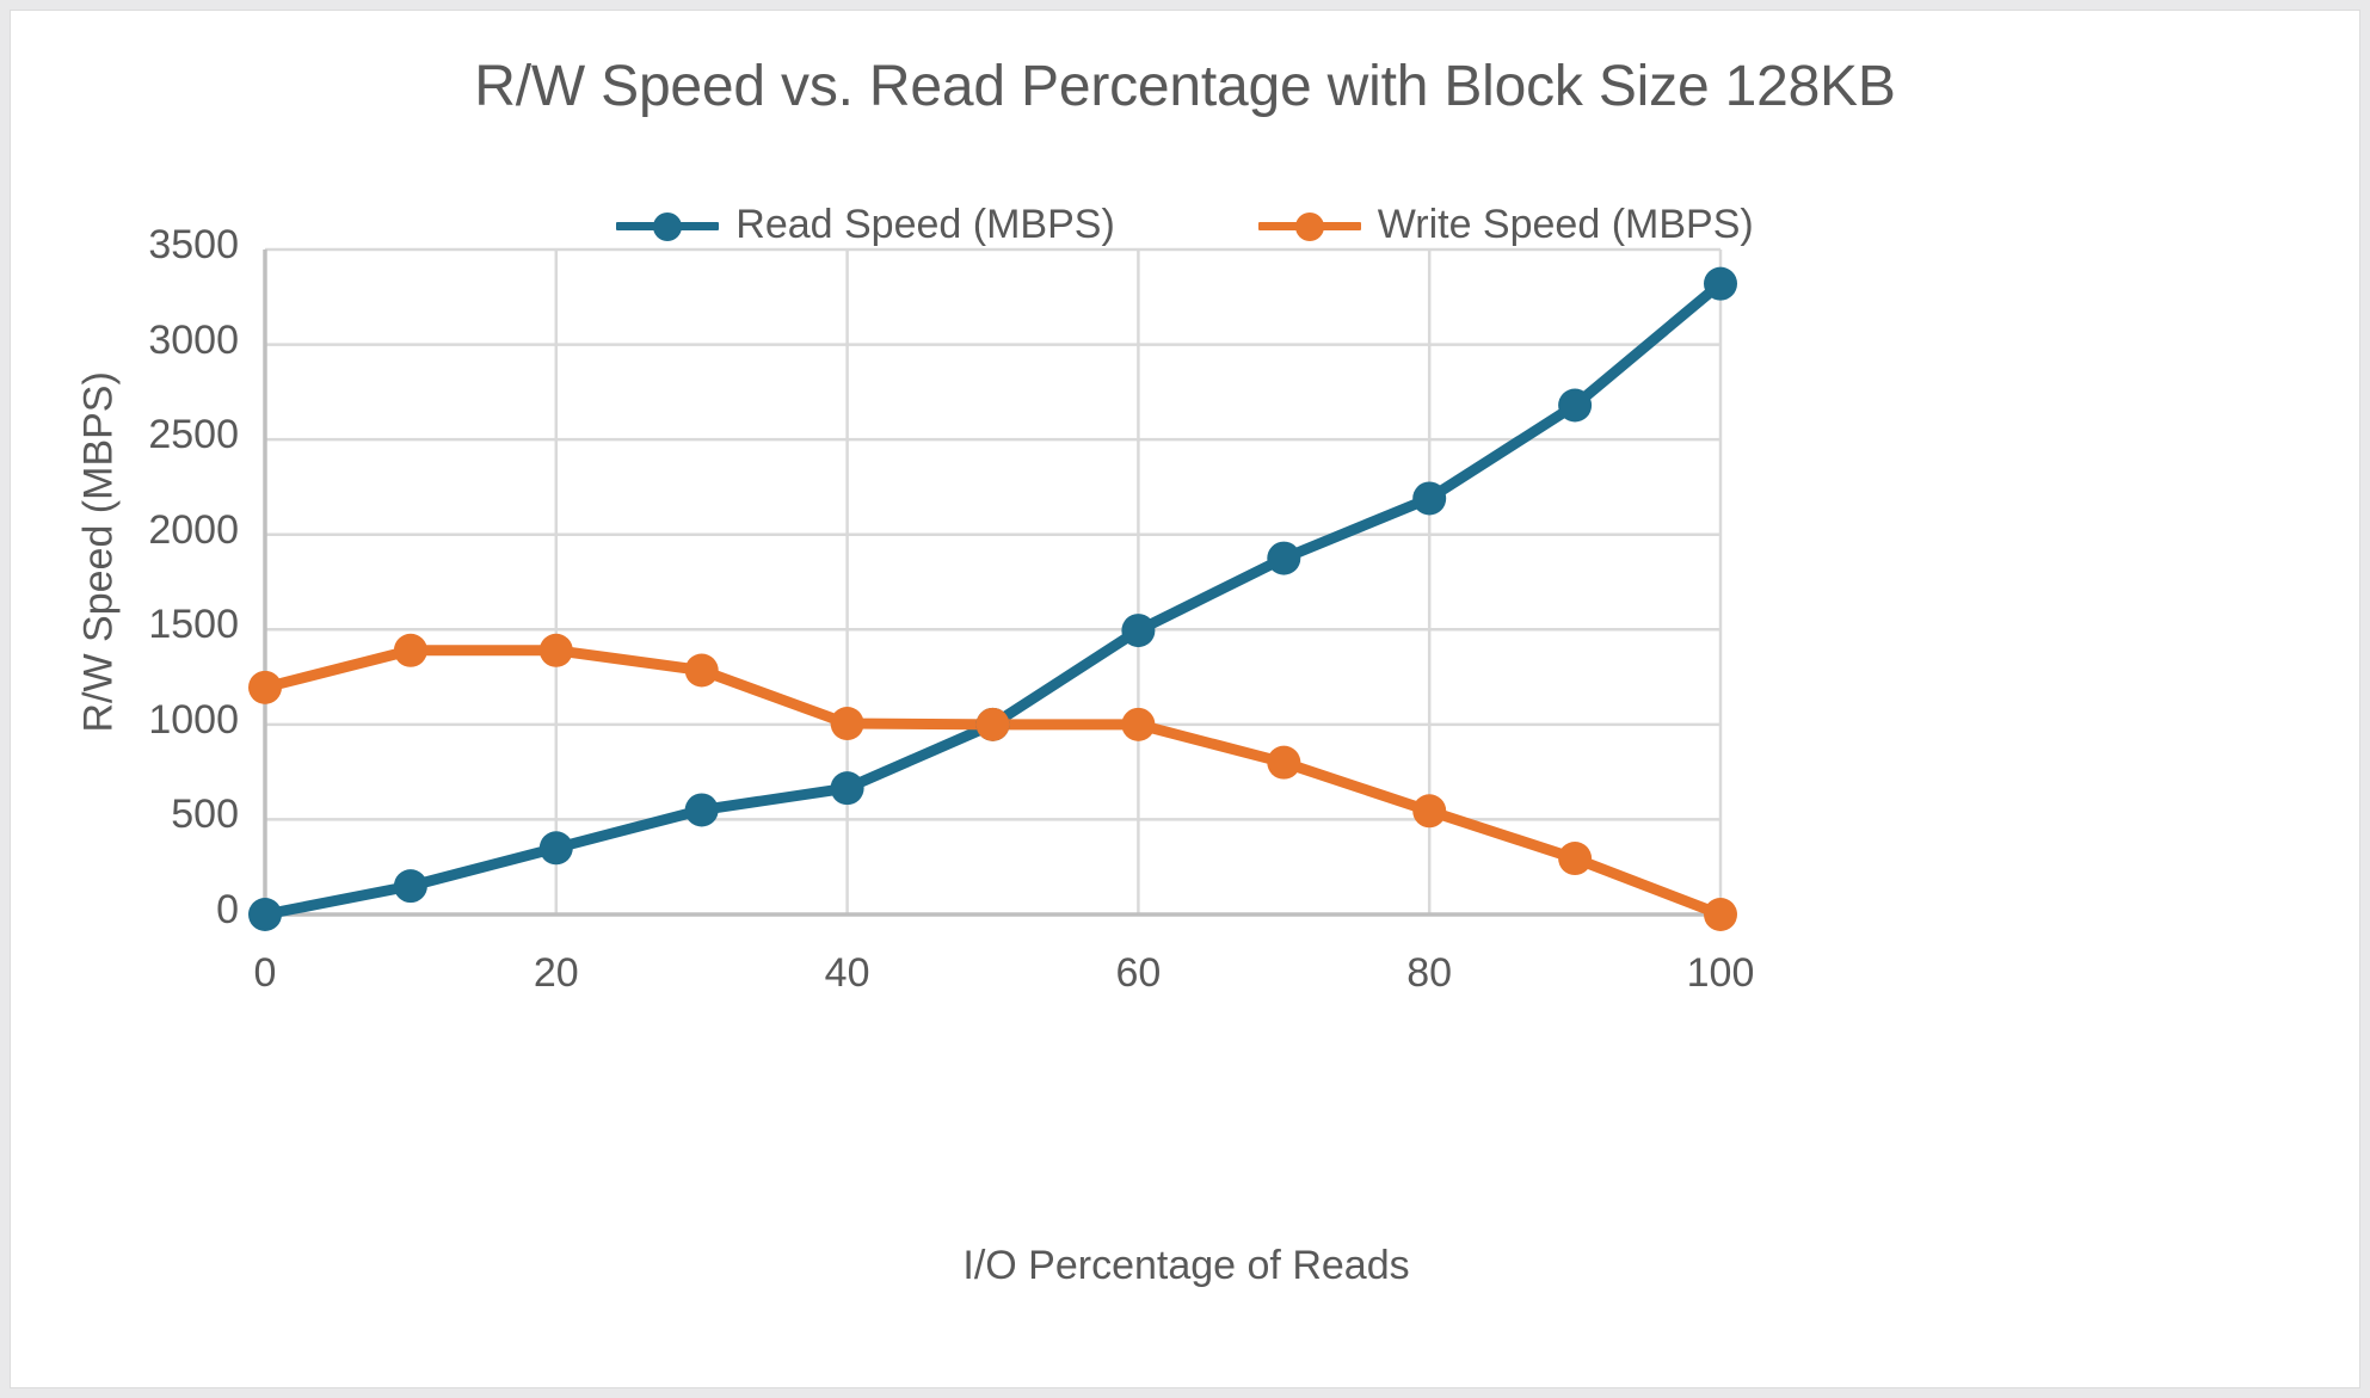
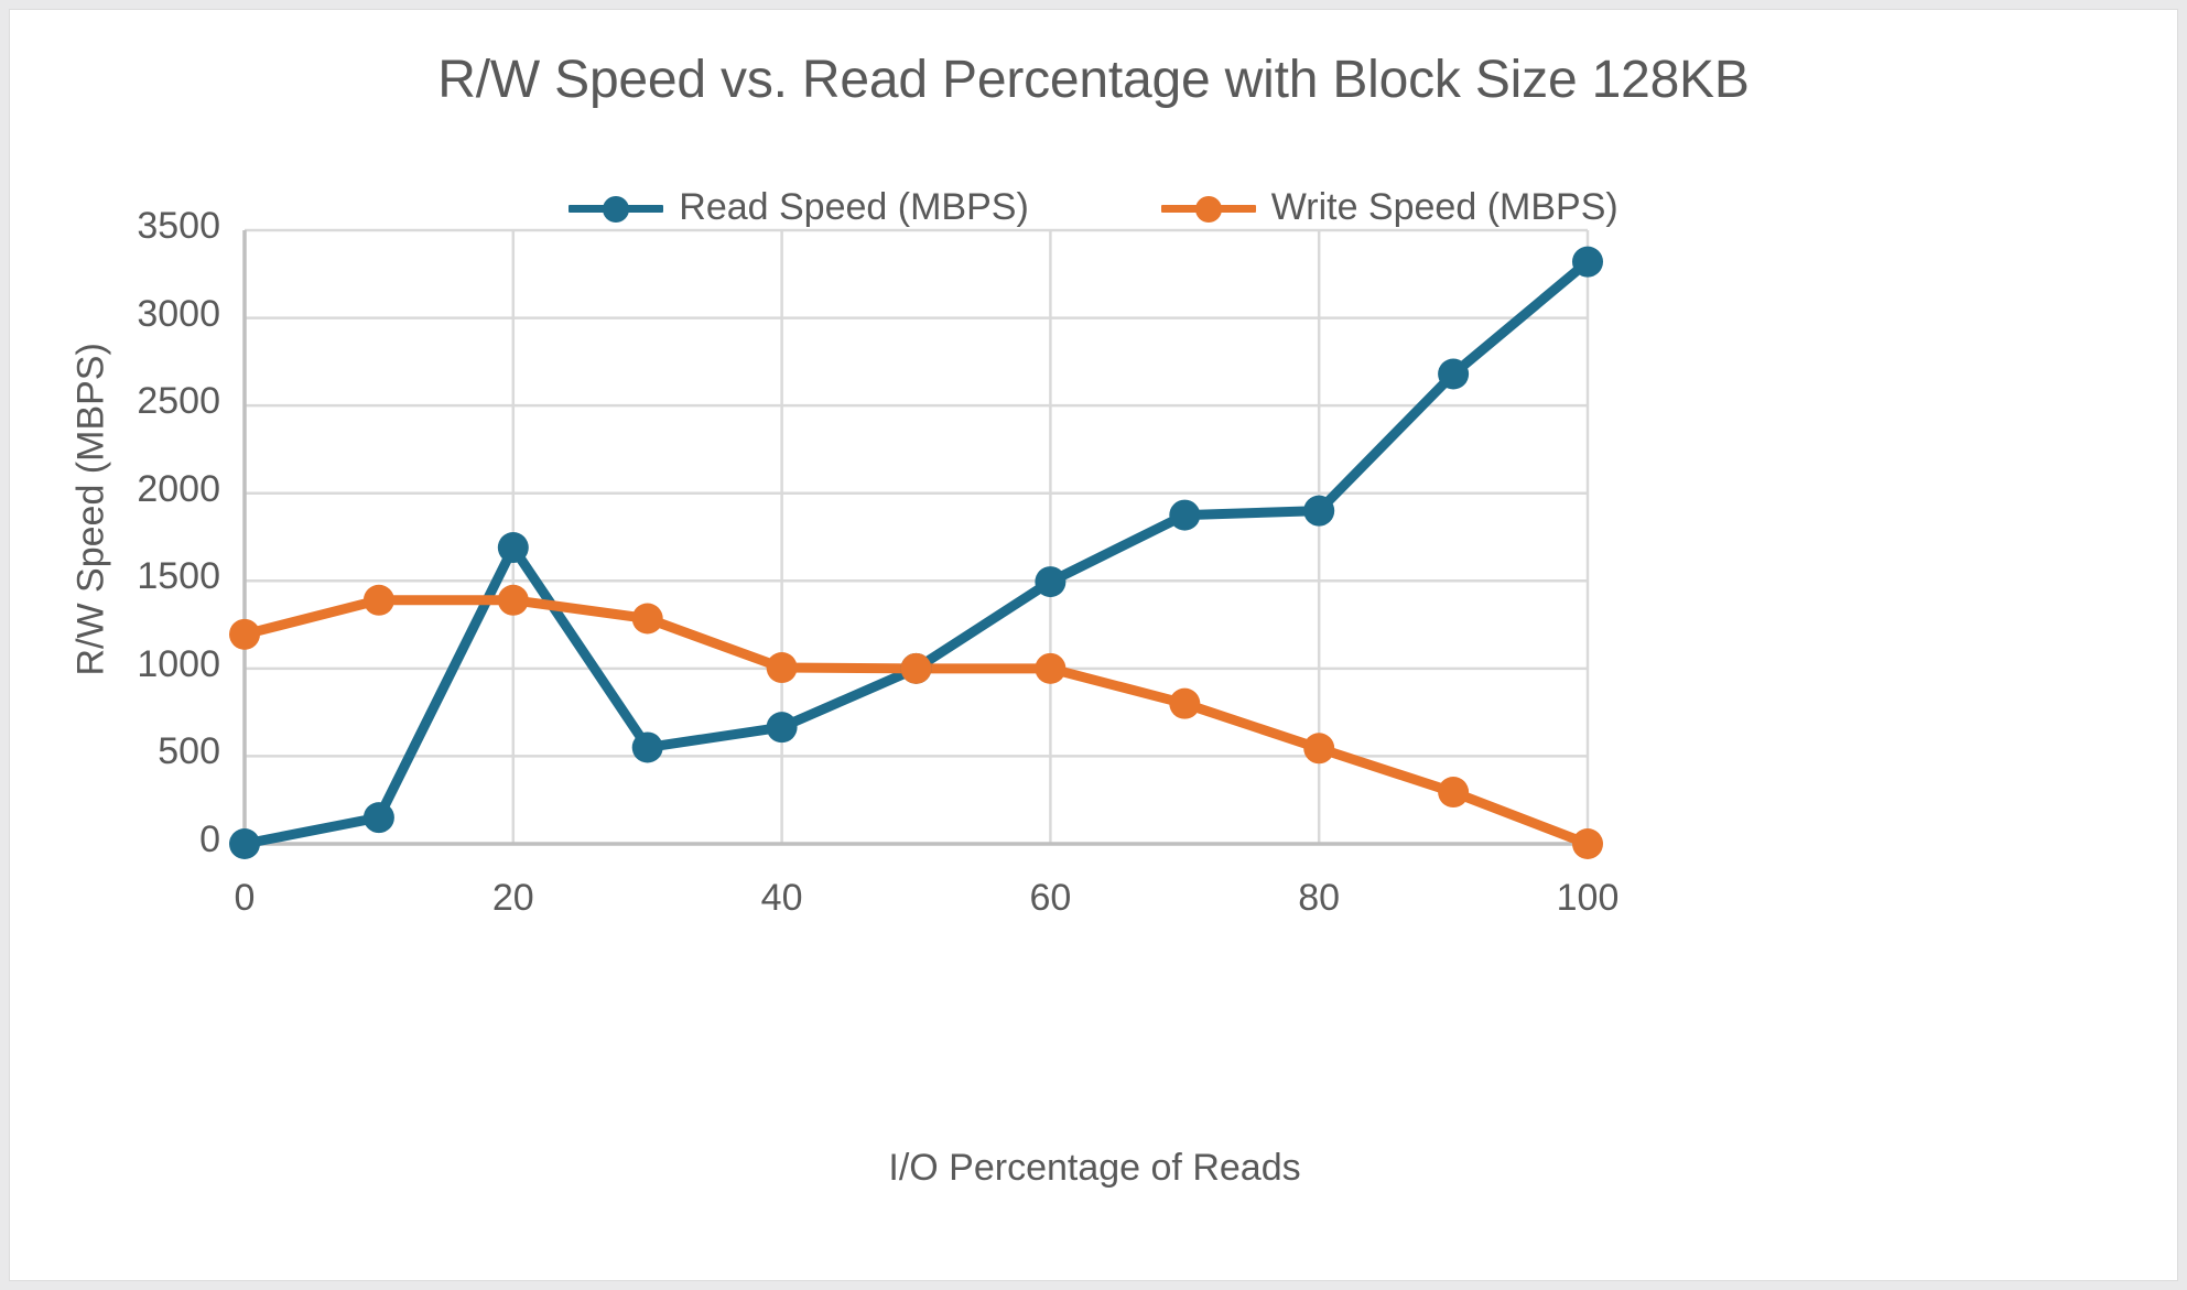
Read Speed (MBPS)/20: 350 -> 1690
Read Speed (MBPS)/80: 2190 -> 1900
